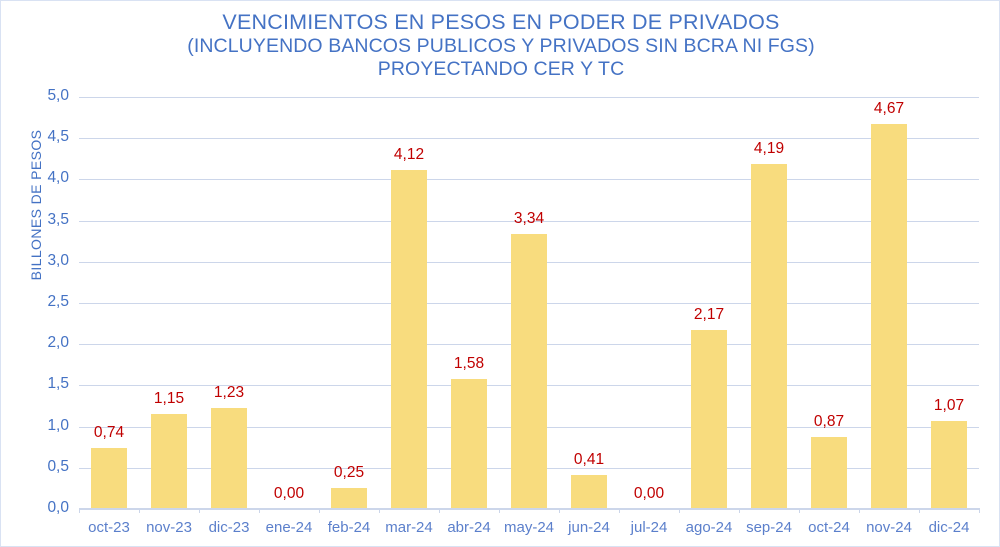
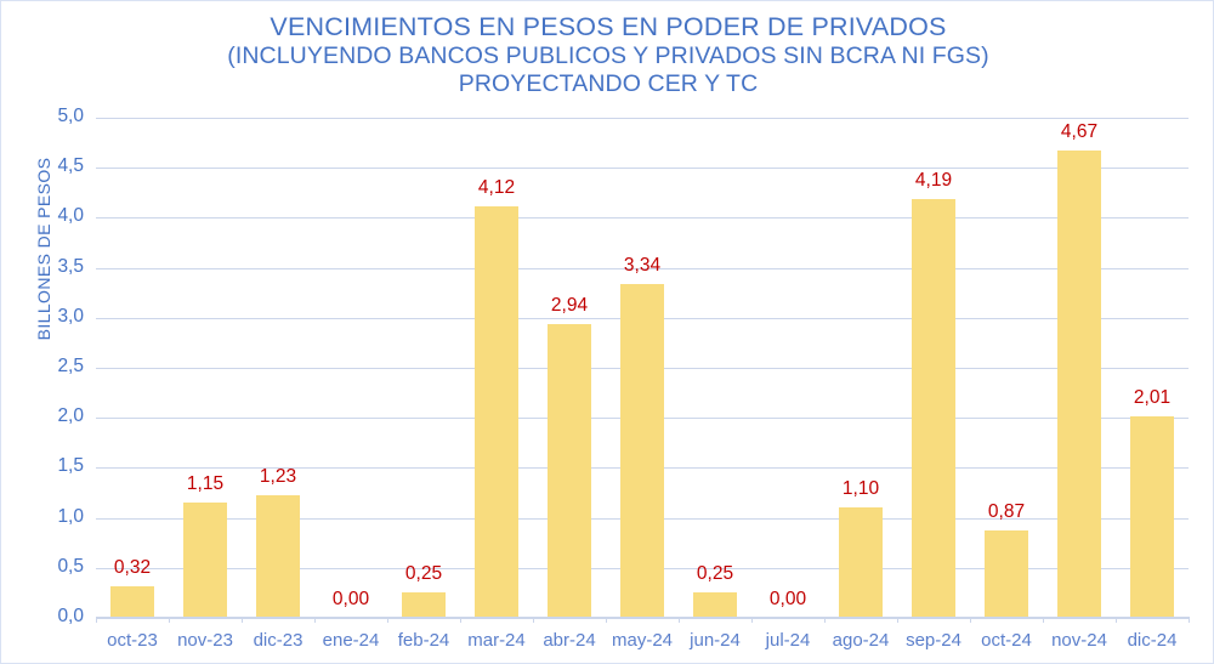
oct-23: 0,74 -> 0,32
abr-24: 1,58 -> 2,94
jun-24: 0,41 -> 0,25
ago-24: 2,17 -> 1,10
dic-24: 1,07 -> 2,01
